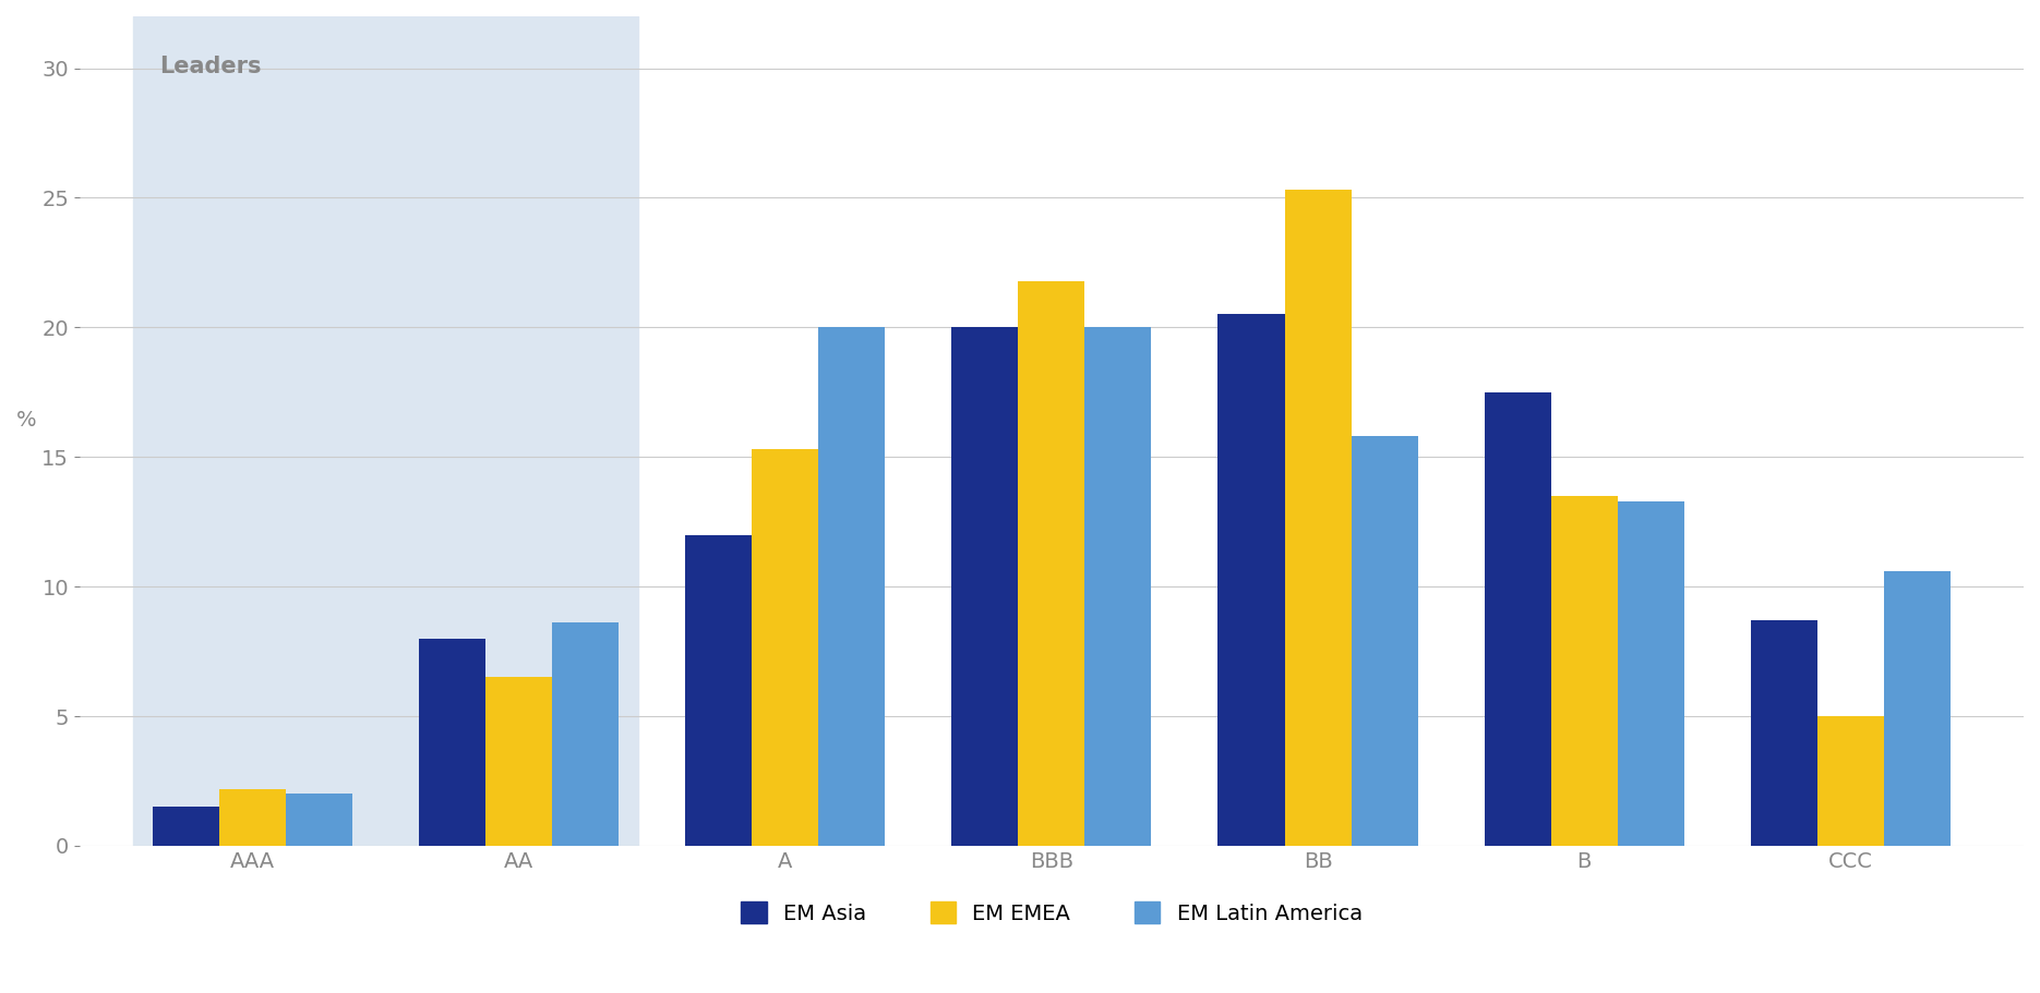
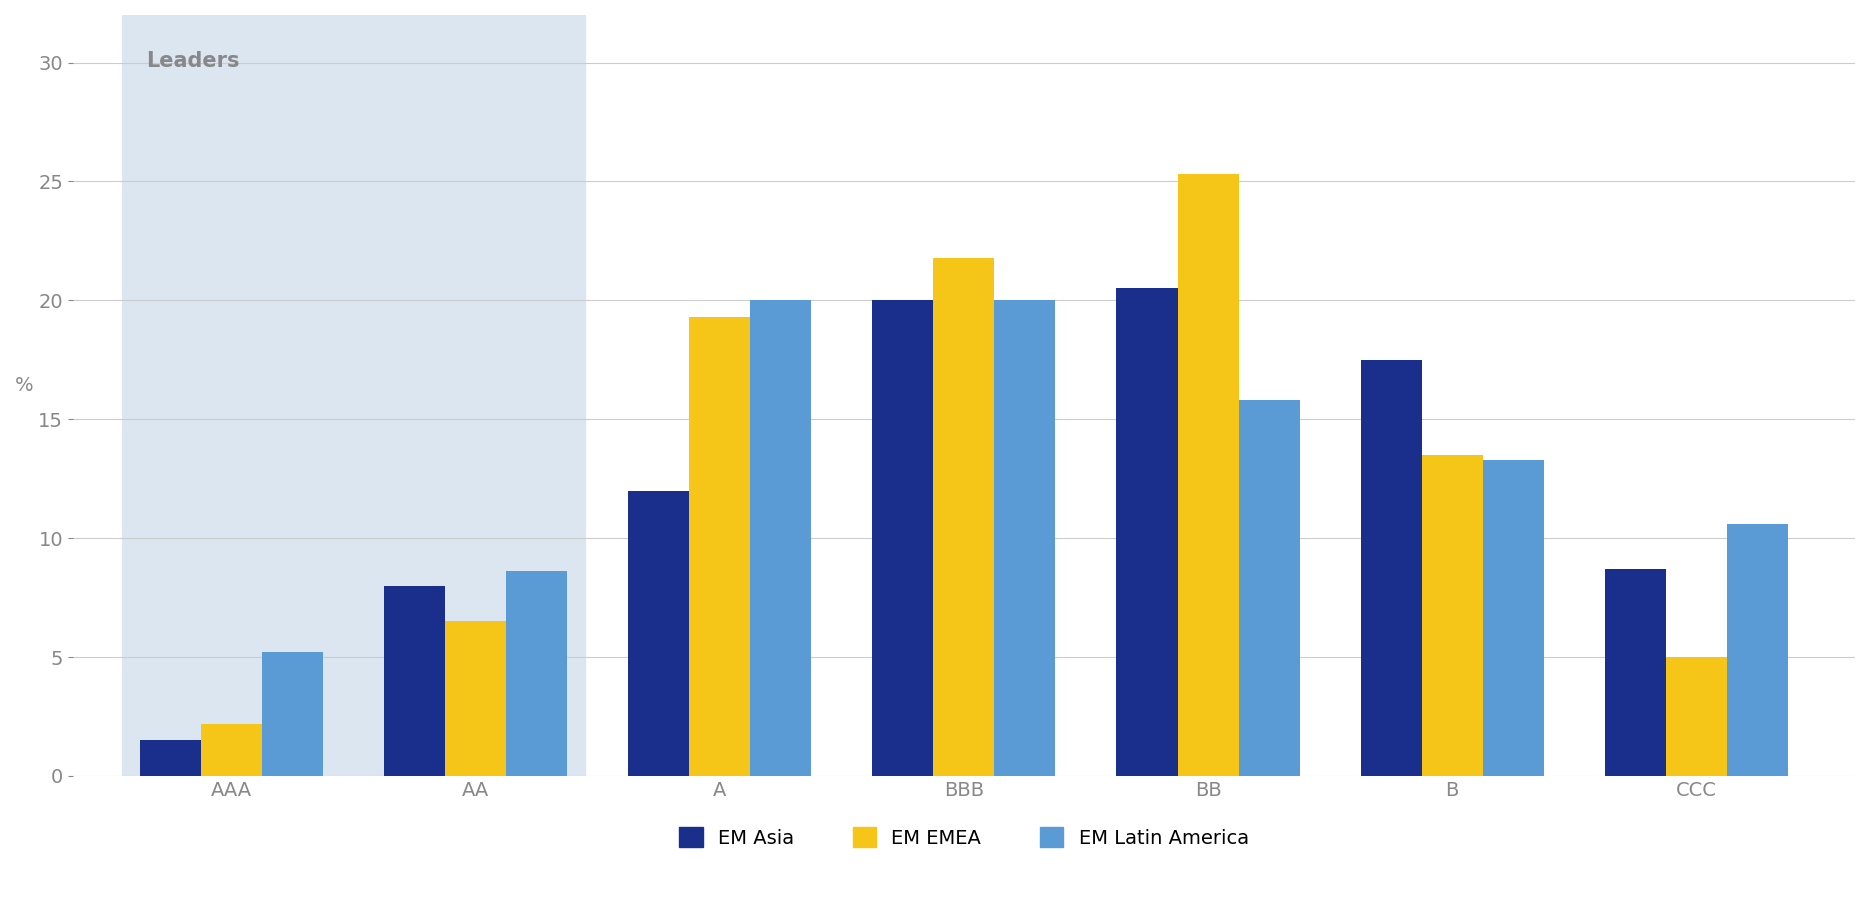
EM Latin America/AAA: 2.0 -> 5.2
EM EMEA/A: 15.3 -> 19.3
